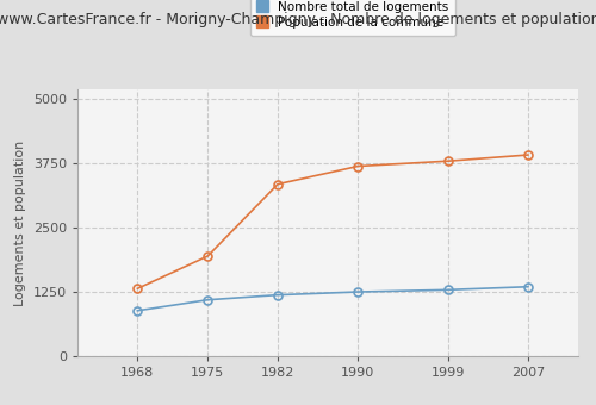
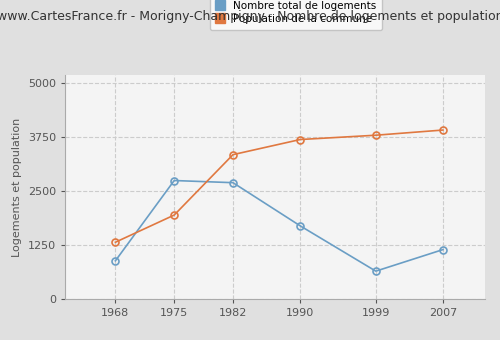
Nombre total de logements/1975: 1100 -> 2750
Nombre total de logements/1982: 1200 -> 2700
Nombre total de logements/1990: 1260 -> 1700
Nombre total de logements/1999: 1300 -> 650
Nombre total de logements/2007: 1360 -> 1150
